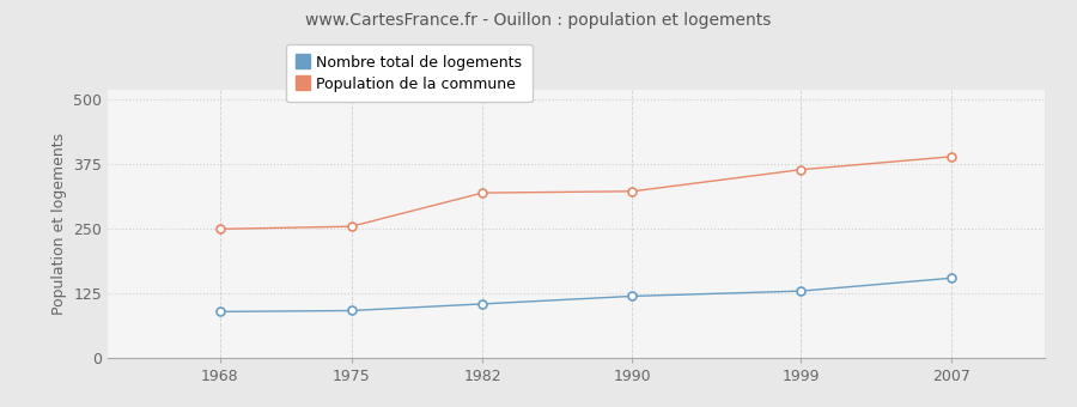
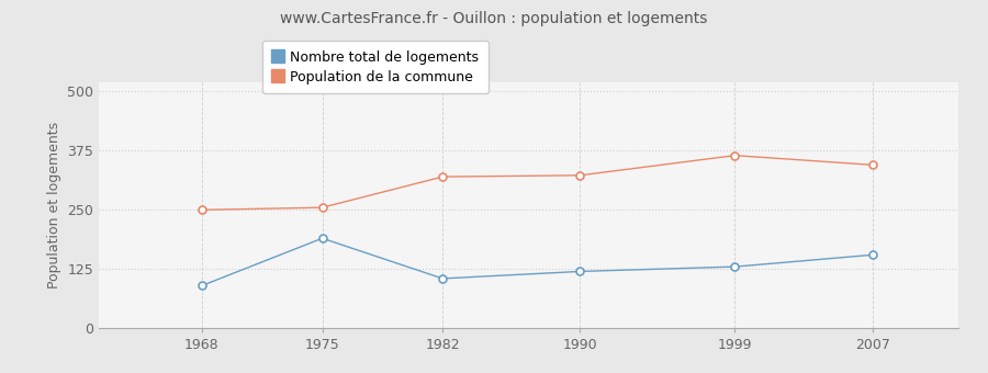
Nombre total de logements/1975: 92 -> 190
Population de la commune/2007: 390 -> 345
